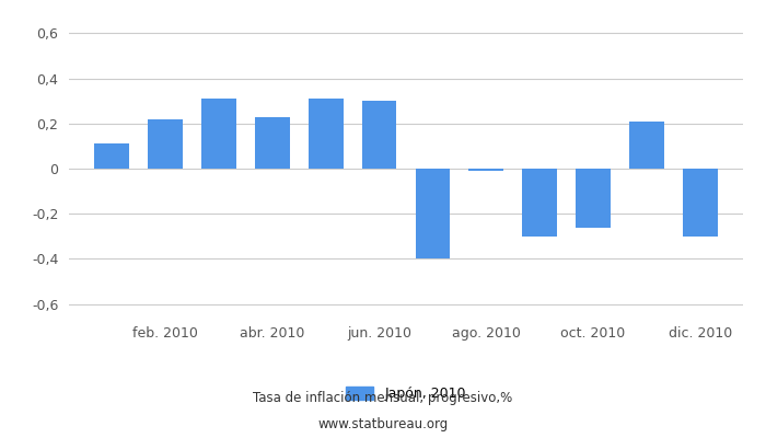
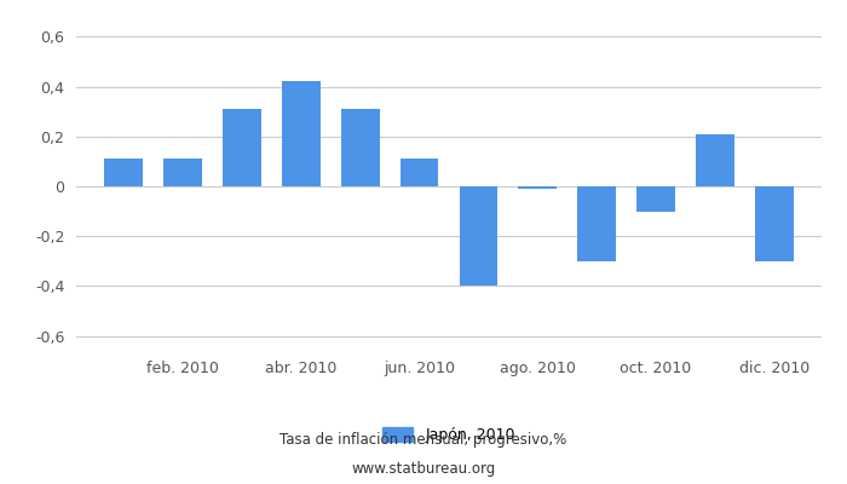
feb. 2010: 0,22 -> 0,11
abr. 2010: 0,23 -> 0,42
jun. 2010: 0,30 -> 0,11
oct. 2010: -0,26 -> -0,10
